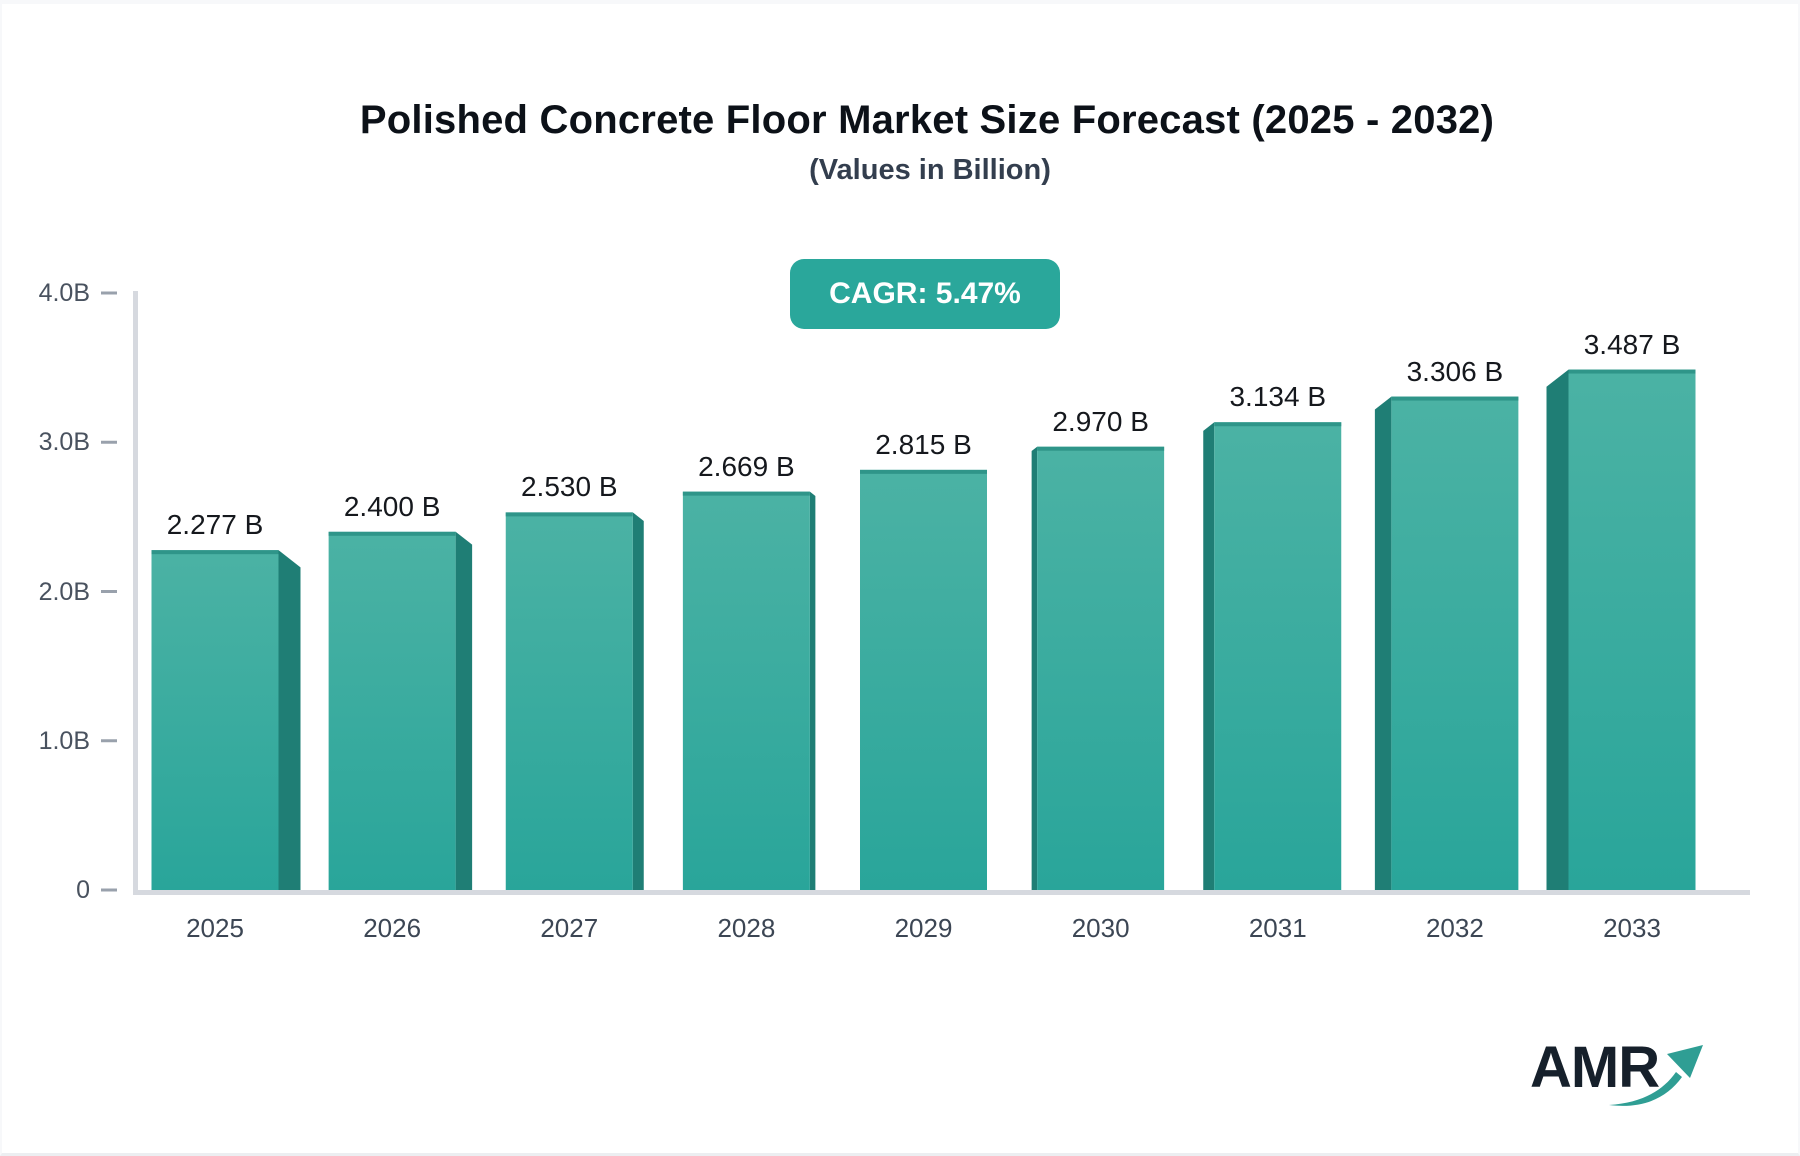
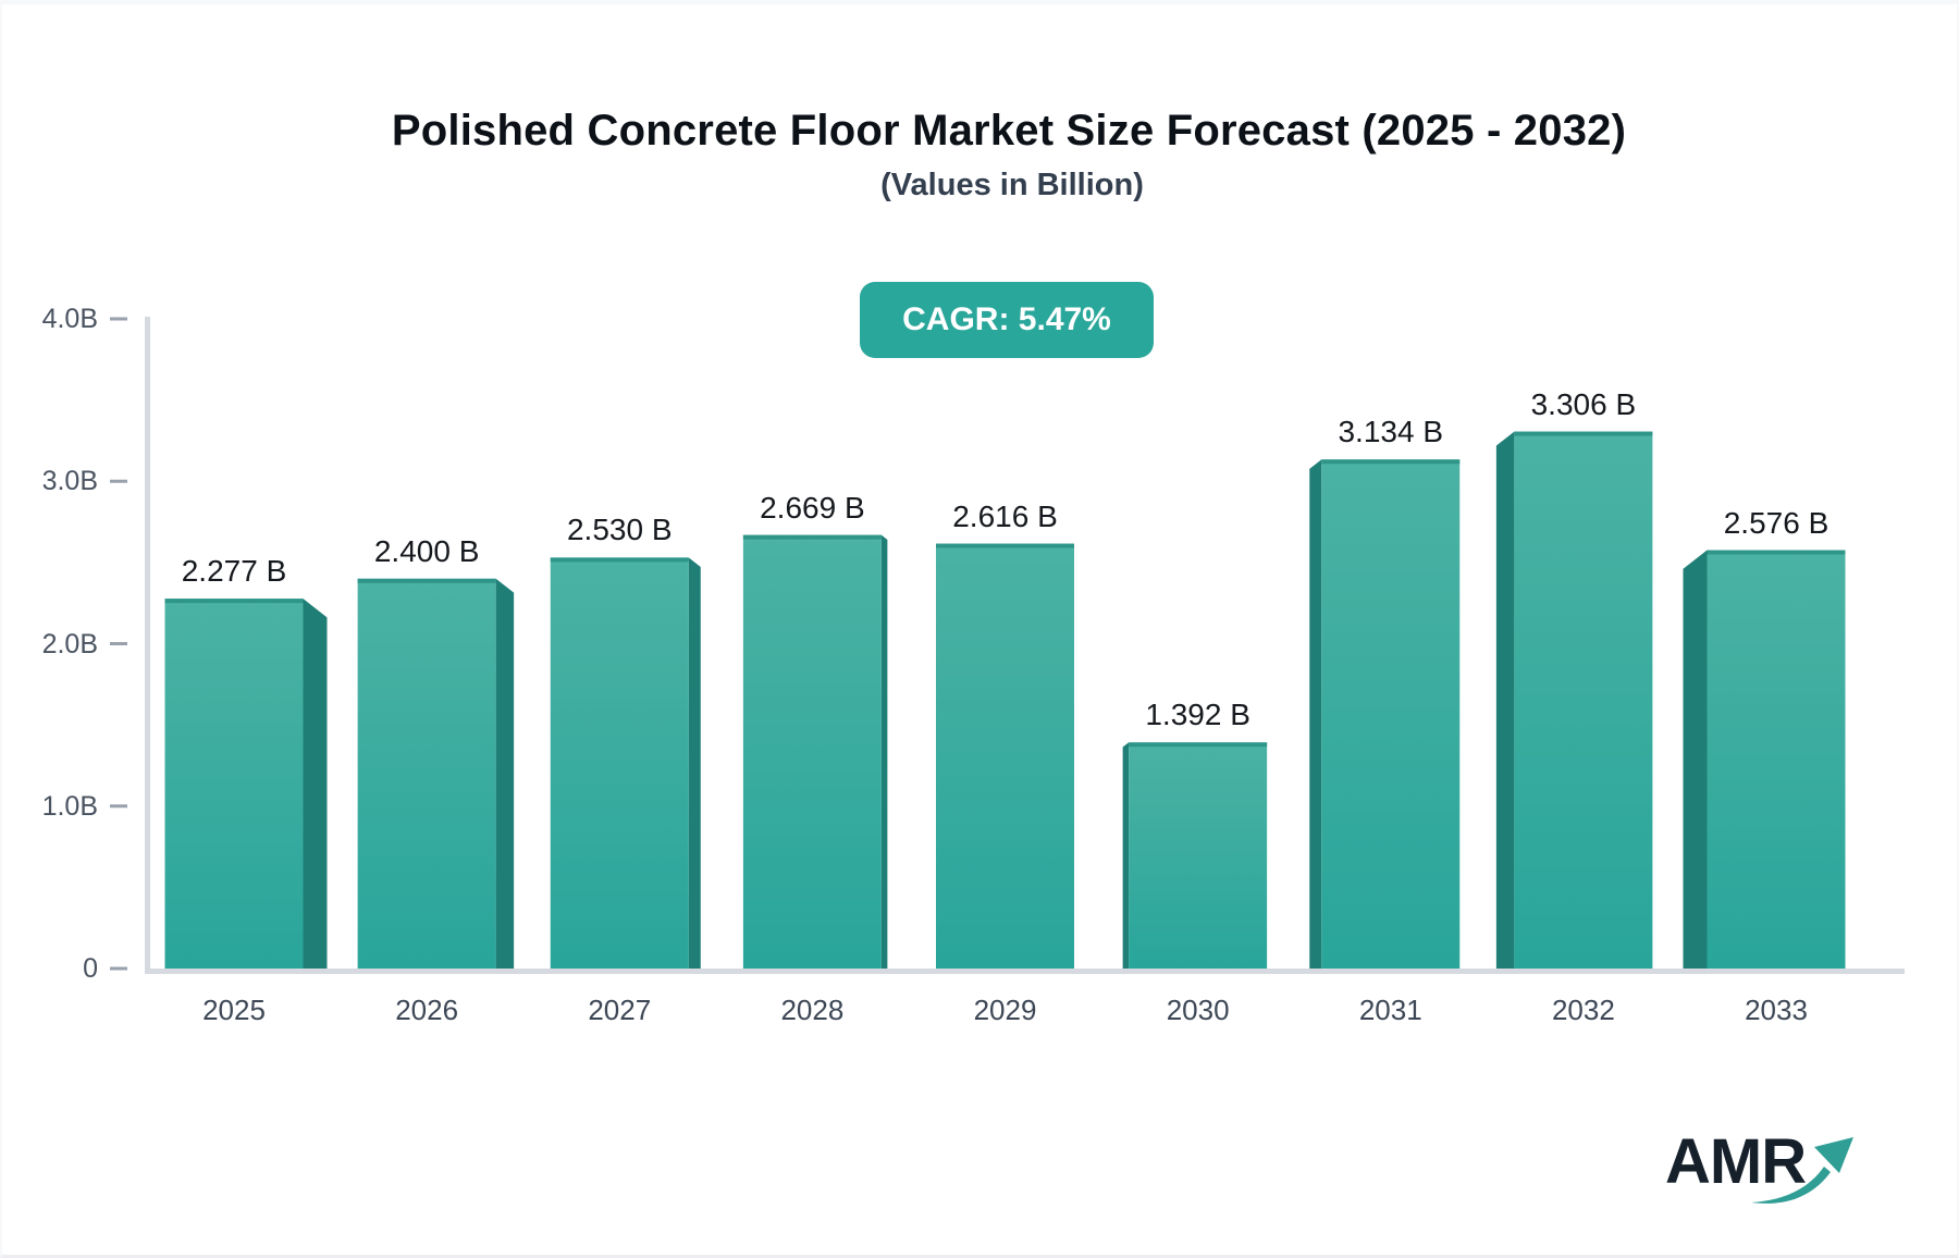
2029: 2.815 -> 2.616
2030: 2.970 -> 1.392
2033: 3.487 -> 2.576
